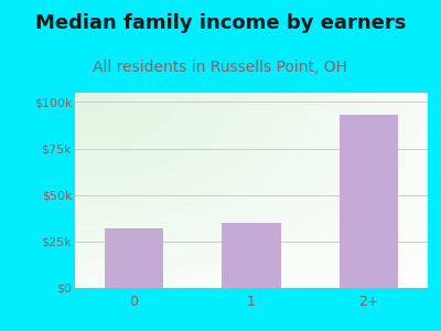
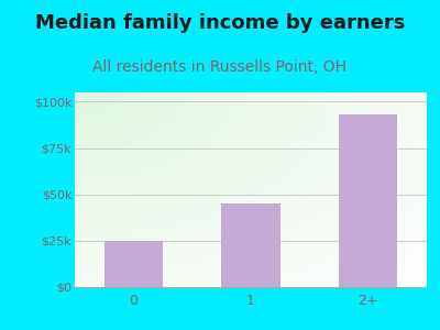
0: $32k -> $25k
1: $35k -> $45k
